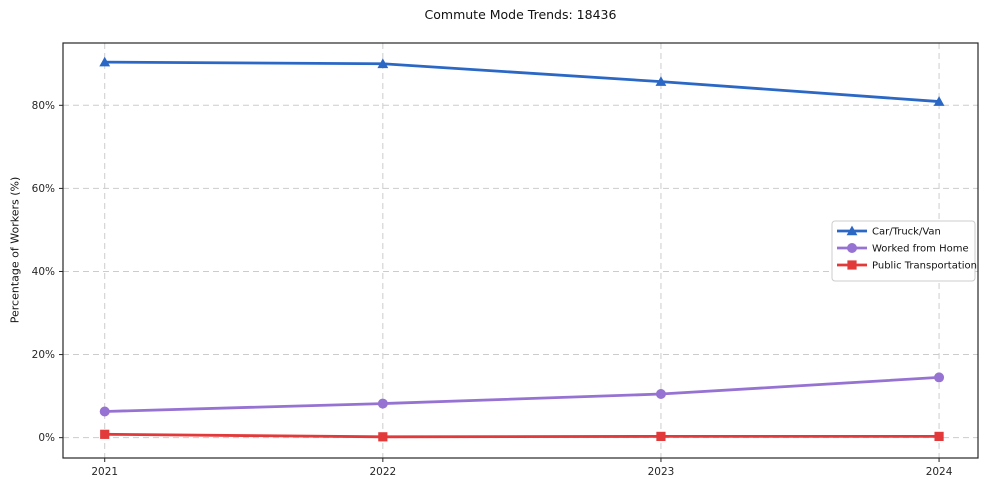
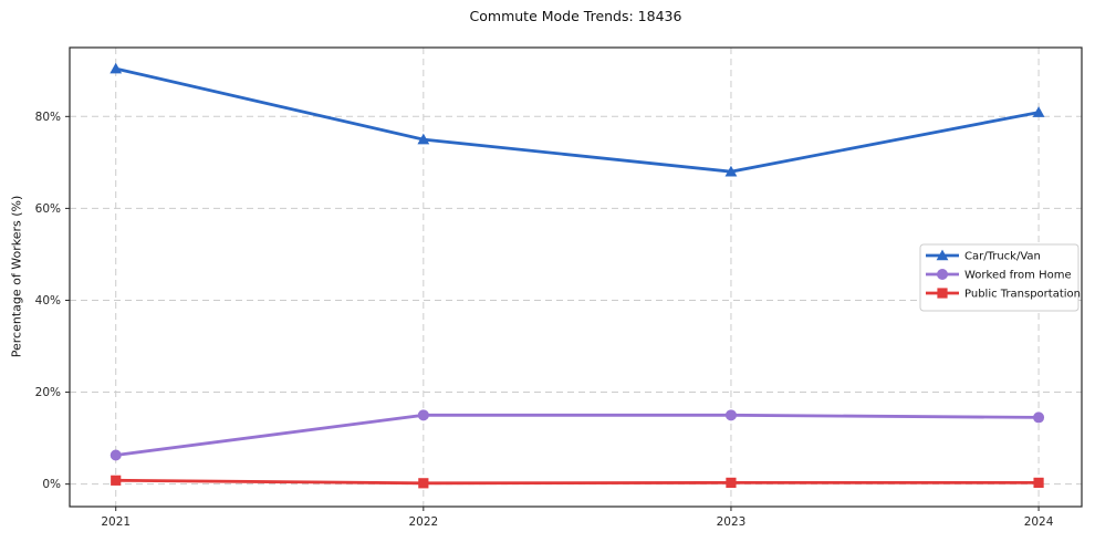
Car/Truck/Van/2022: 90% -> 75%
Worked from Home/2022: 8% -> 15%
Car/Truck/Van/2023: 86% -> 68%
Worked from Home/2023: 10% -> 15%
